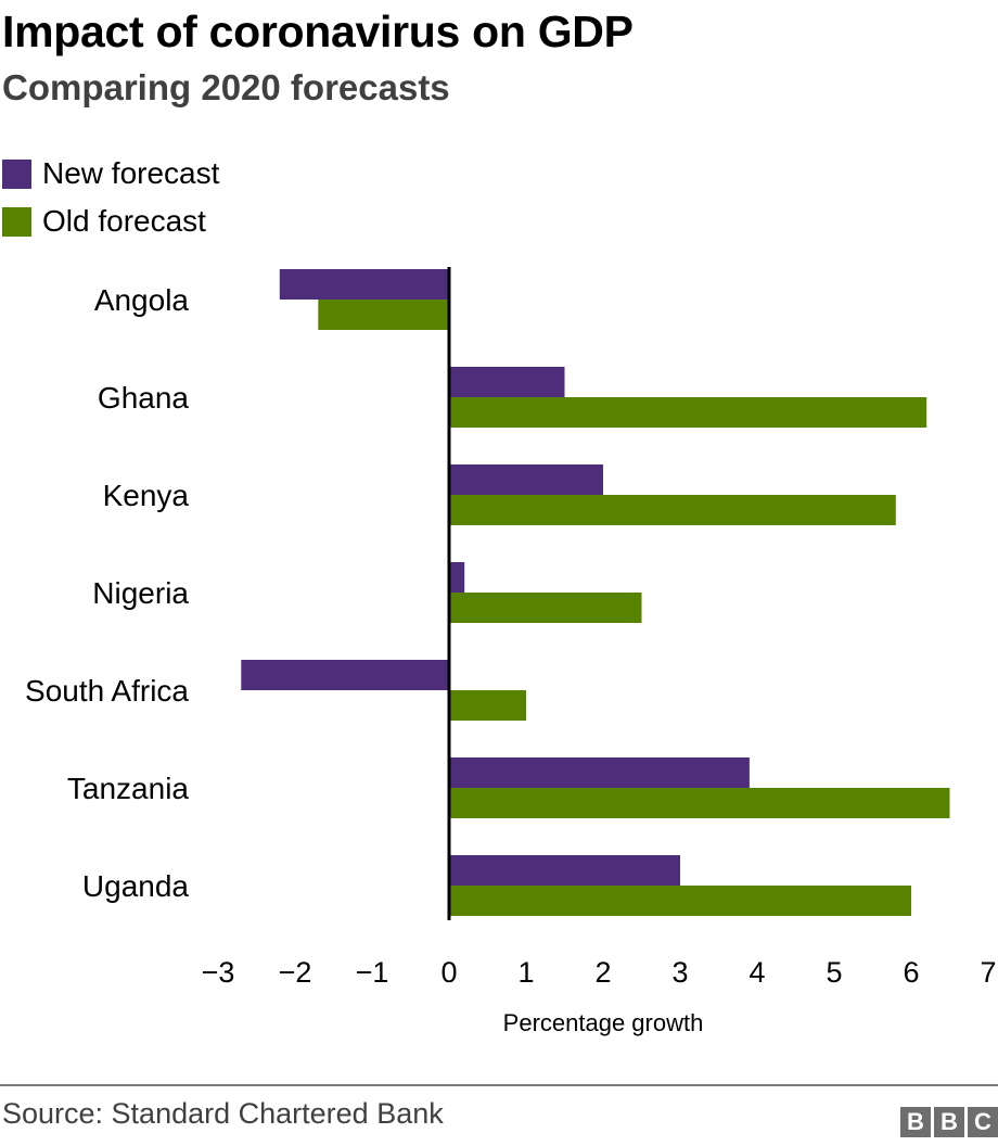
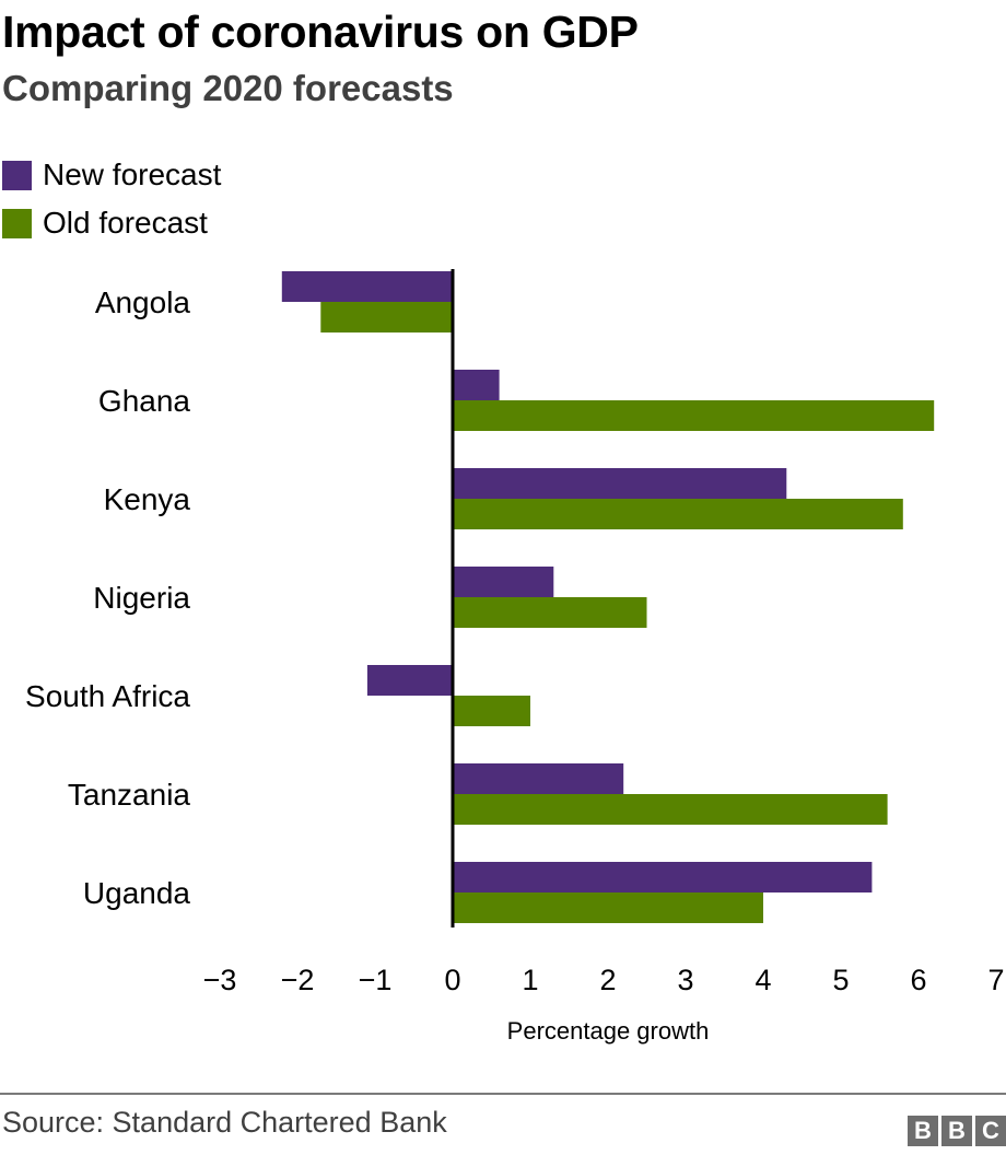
New forecast/Ghana: 1.5 -> 0.6
New forecast/Kenya: 2.0 -> 4.3
New forecast/Nigeria: 0.2 -> 1.3
New forecast/South Africa: -2.7 -> -1.1
New forecast/Tanzania: 3.9 -> 2.2
Old forecast/Tanzania: 6.5 -> 5.6
New forecast/Uganda: 3.0 -> 5.4
Old forecast/Uganda: 6.0 -> 4.0
